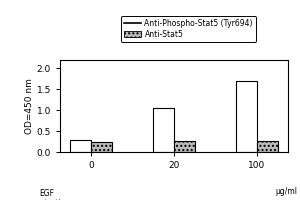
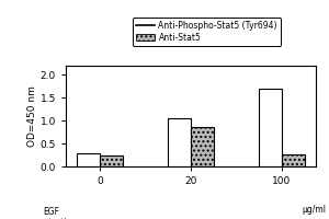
Anti-Stat5/20: 0.26 -> 0.85
